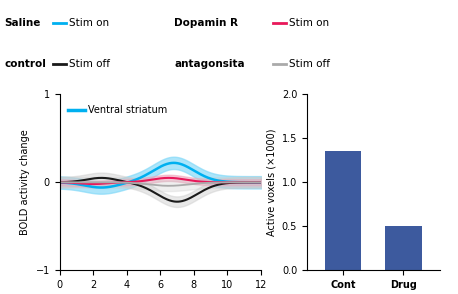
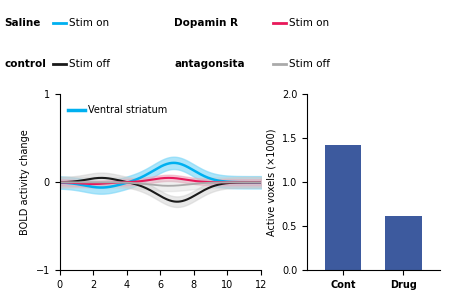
Cont: 1.35 -> 1.42
Drug: 0.50 -> 0.62
